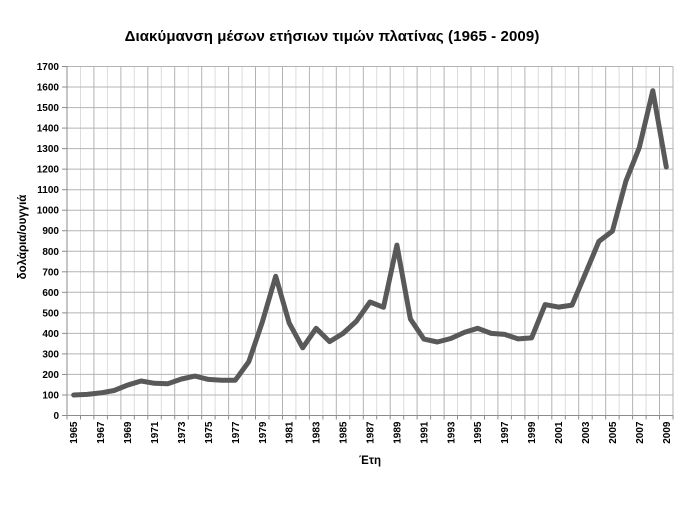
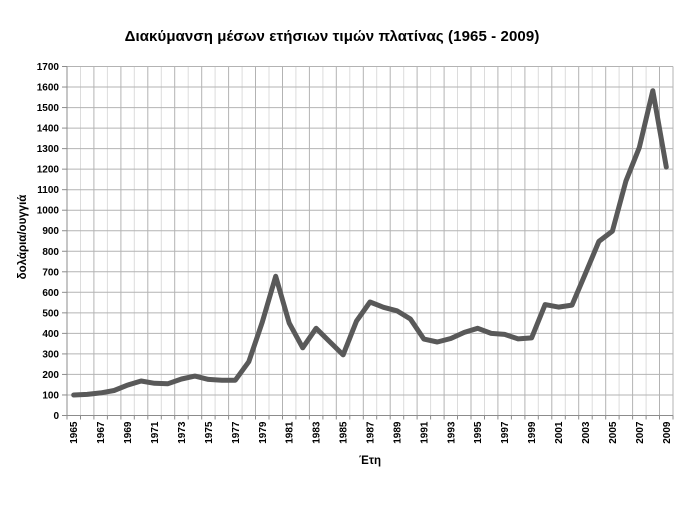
1985: 400 -> 300
1989: 830 -> 510
